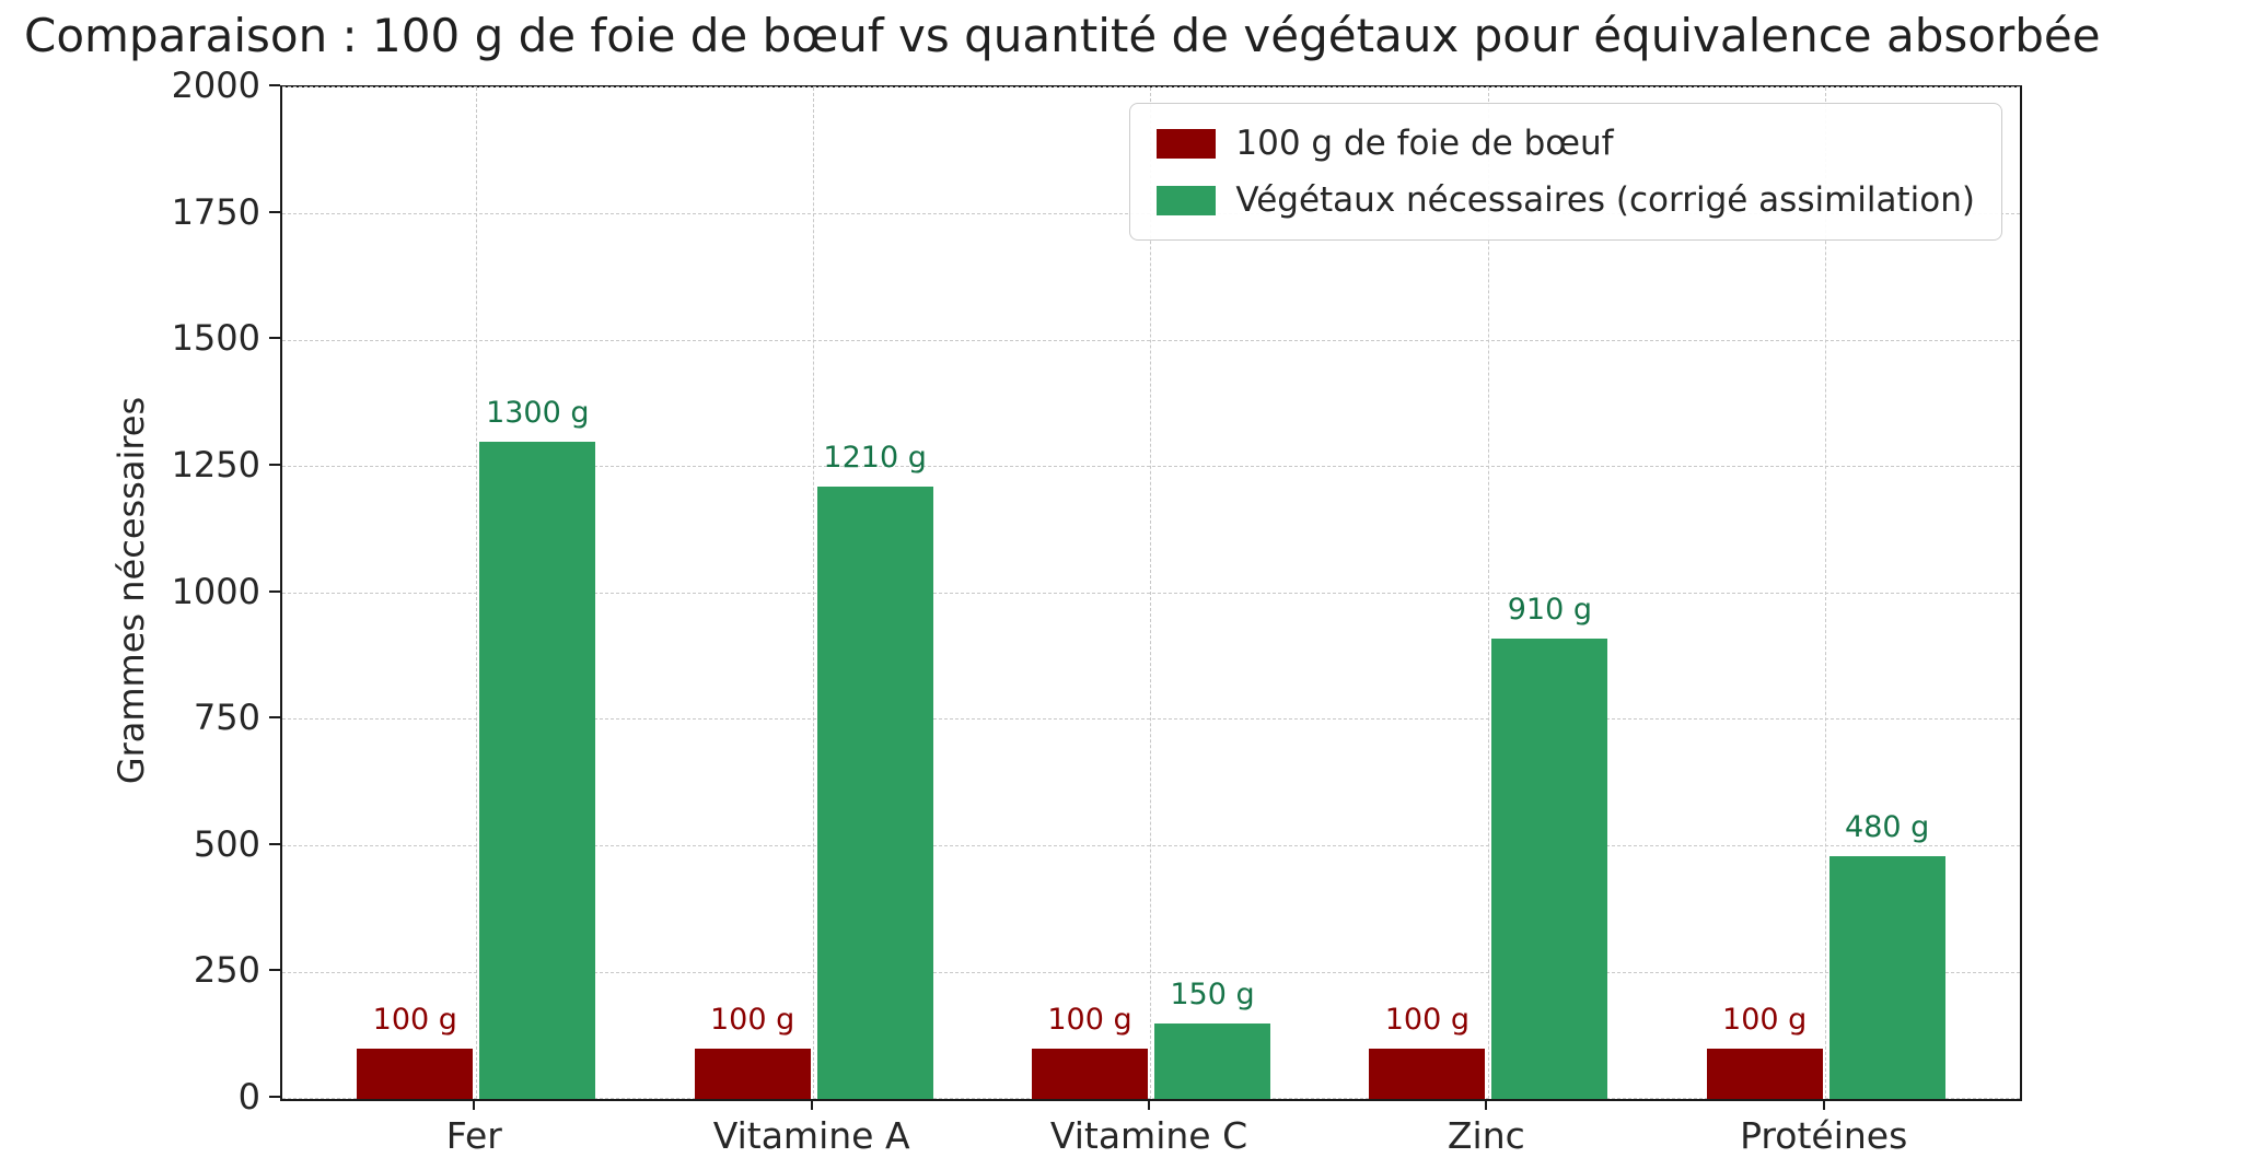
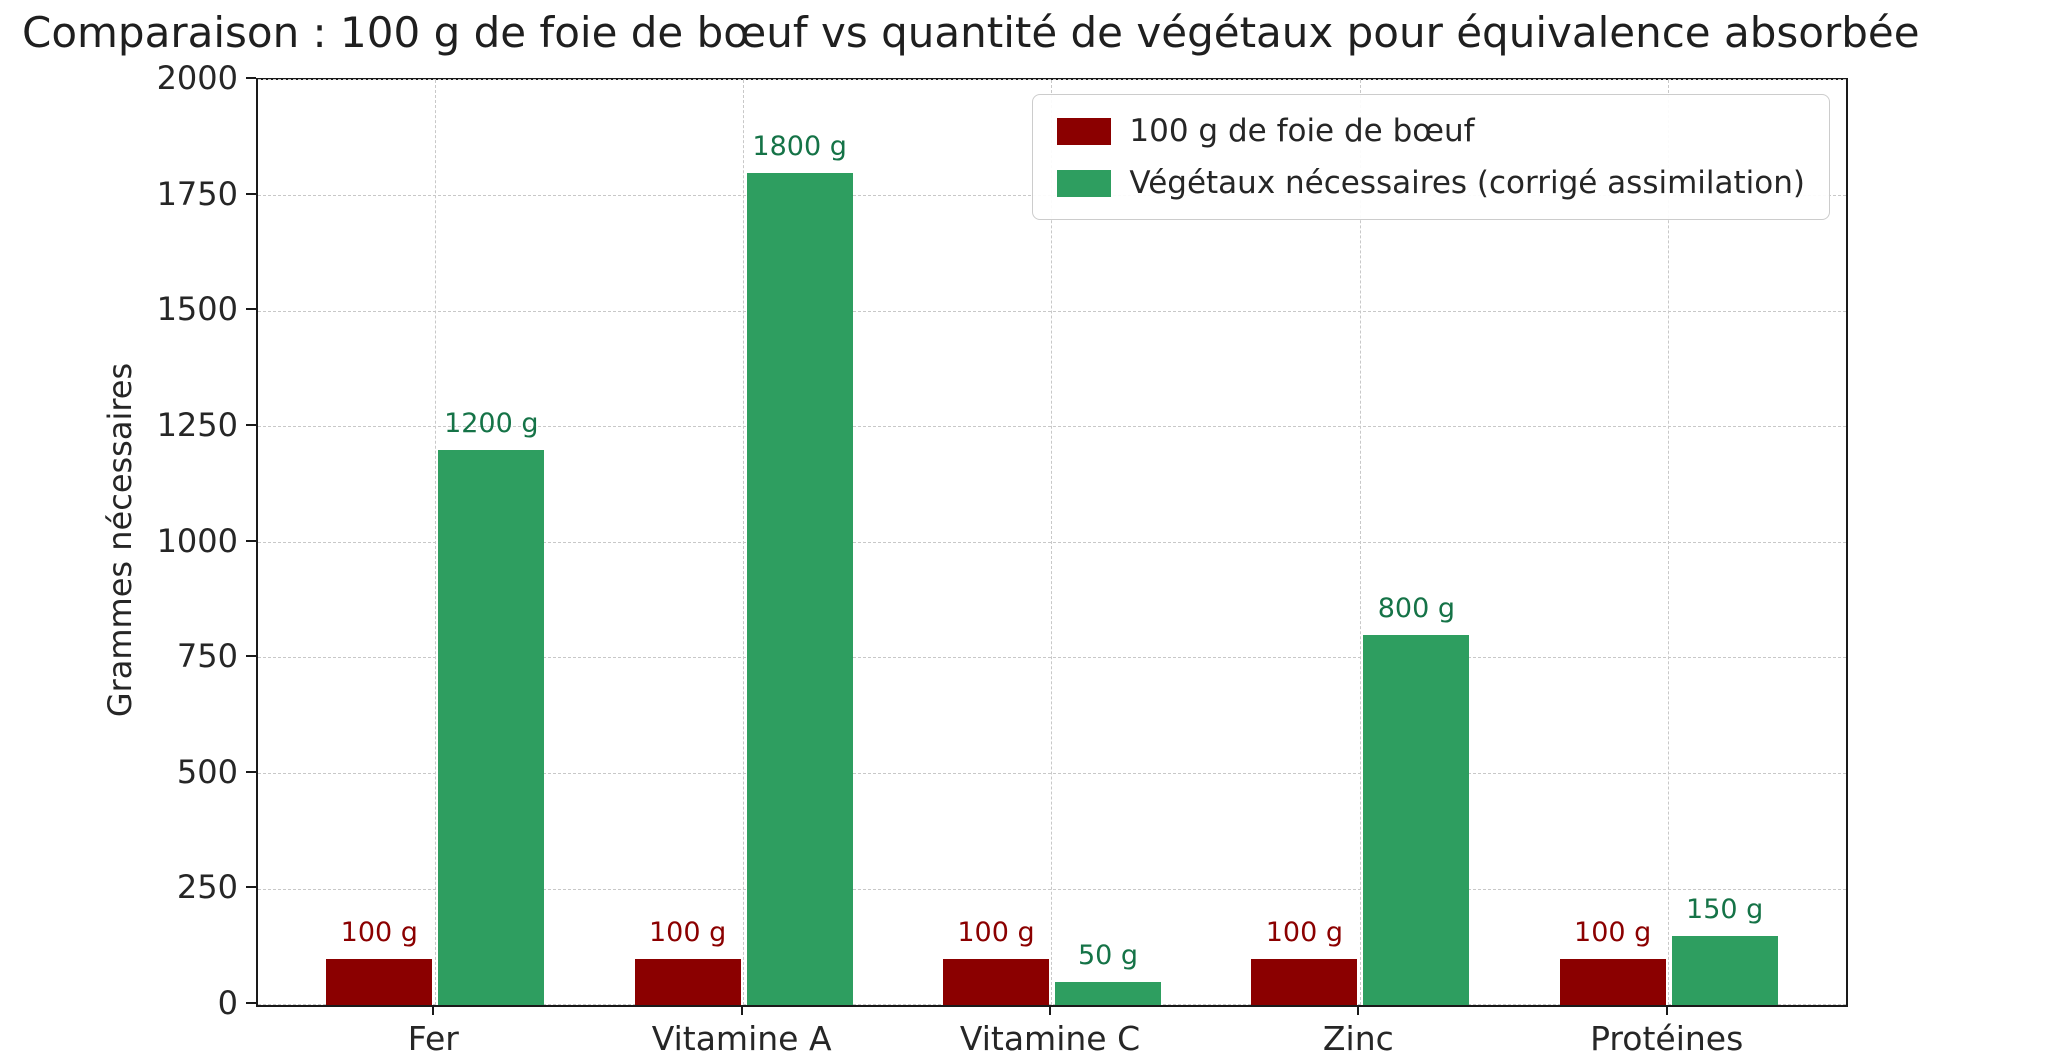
Végétaux nécessaires (corrigé assimilation)/Fer: 1300 -> 1200
Végétaux nécessaires (corrigé assimilation)/Vitamine A: 1210 -> 1800
Végétaux nécessaires (corrigé assimilation)/Vitamine C: 150 -> 50
Végétaux nécessaires (corrigé assimilation)/Zinc: 910 -> 800
Végétaux nécessaires (corrigé assimilation)/Protéines: 480 -> 150
